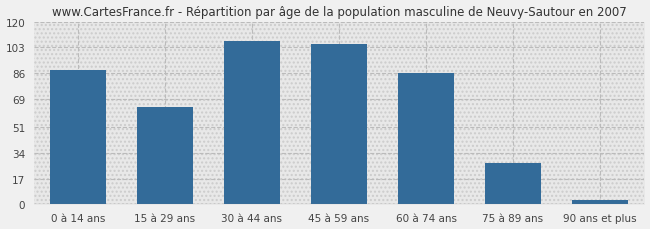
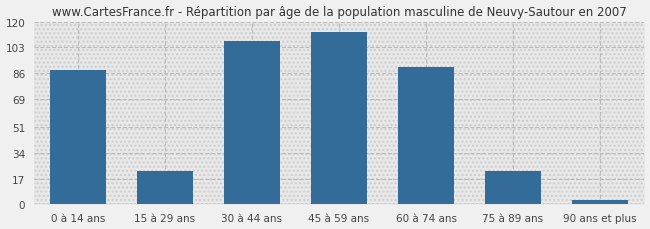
15 à 29 ans: 64 -> 22
45 à 59 ans: 105 -> 113
60 à 74 ans: 86 -> 90
75 à 89 ans: 27 -> 22
